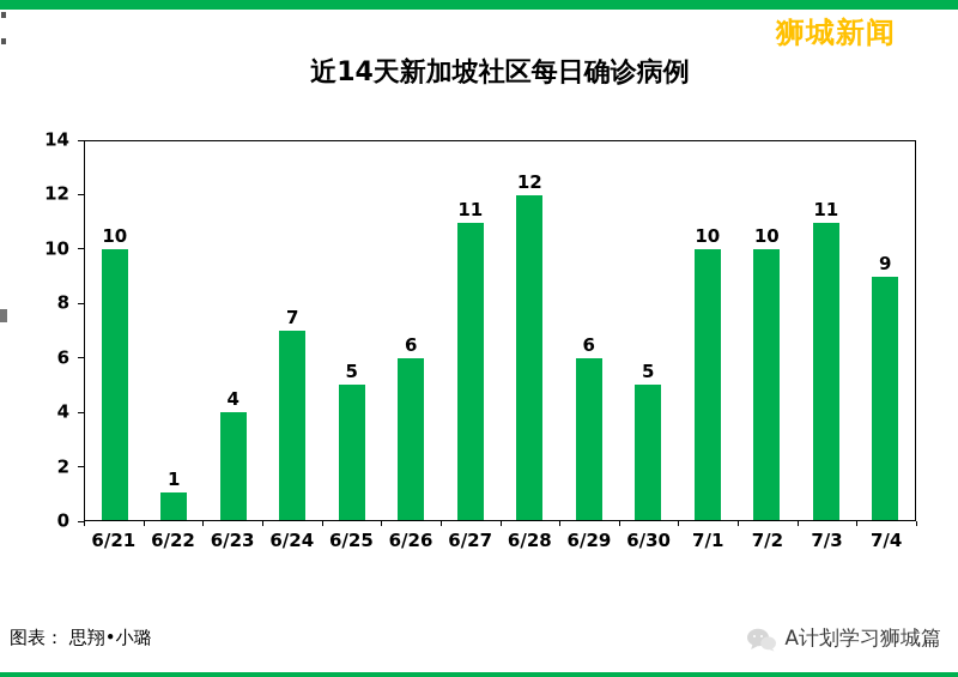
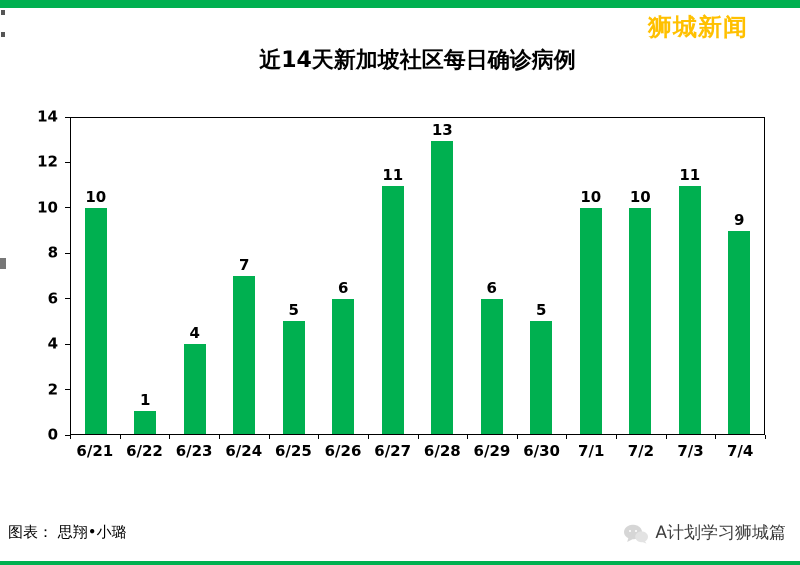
6/28: 12 -> 13
